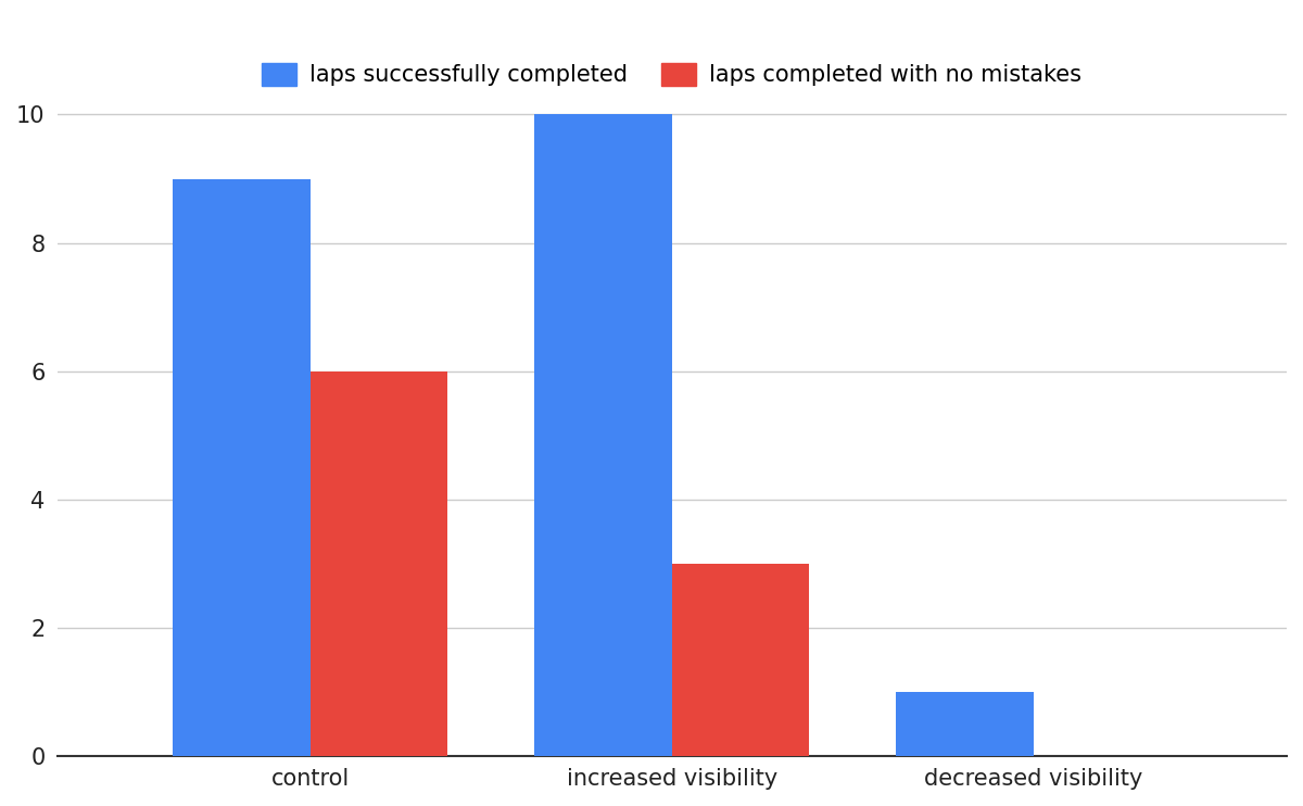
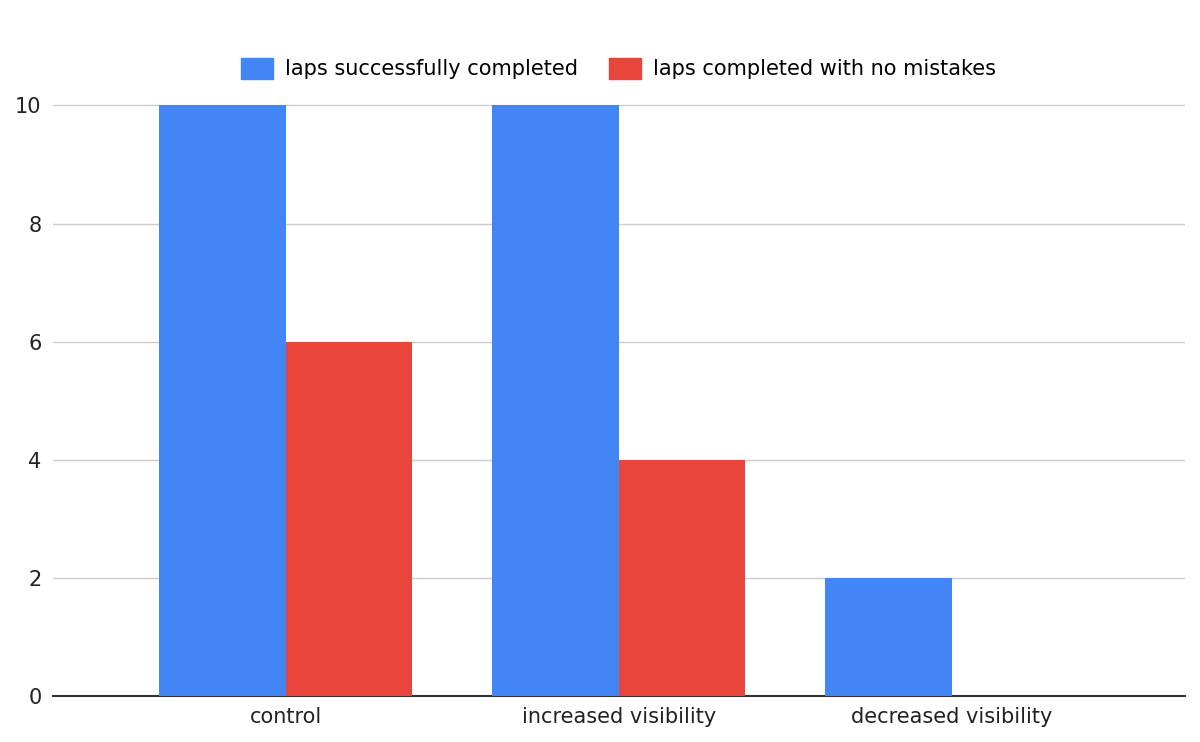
laps successfully completed/control: 9 -> 10
laps completed with no mistakes/increased visibility: 3 -> 4
laps successfully completed/decreased visibility: 1 -> 2
